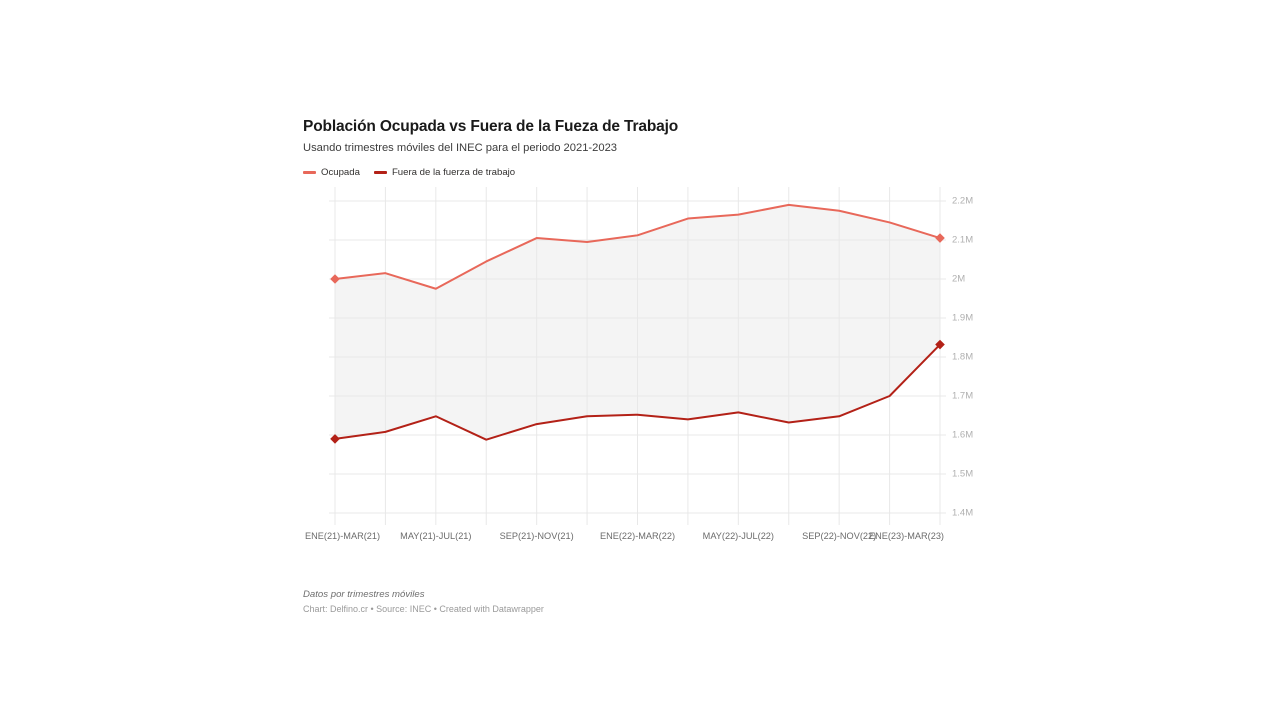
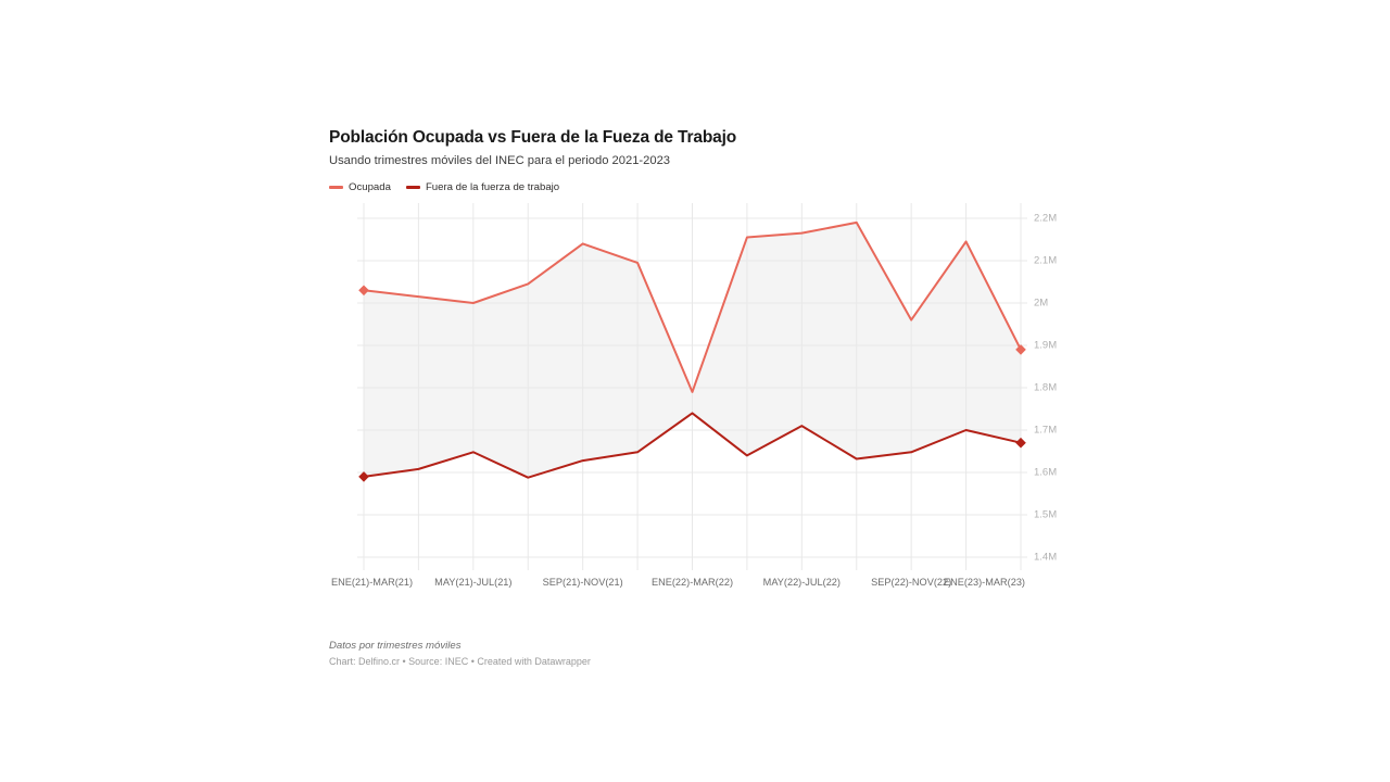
Ocupada/ENE(21)-MAR(21): 2.00M -> 2.03M
Ocupada/MAY(21)-JUL(21): 1.98M -> 2.00M
Ocupada/SEP(21)-NOV(21): 2.10M -> 2.14M
Ocupada/ENE(22)-MAR(22): 2.11M -> 1.79M
Fuera de la fuerza de trabajo/ENE(22)-MAR(22): 1.65M -> 1.74M
Fuera de la fuerza de trabajo/MAY(22)-JUL(22): 1.66M -> 1.71M
Ocupada/SEP(22)-NOV(22): 2.18M -> 1.96M
Ocupada/ENE(23)-MAR(23): 2.10M -> 1.89M
Fuera de la fuerza de trabajo/ENE(23)-MAR(23): 1.83M -> 1.67M
